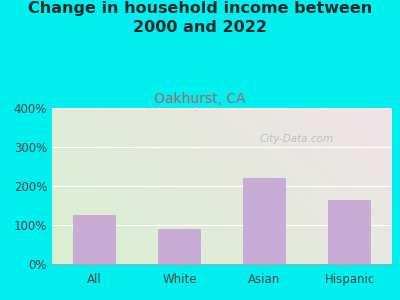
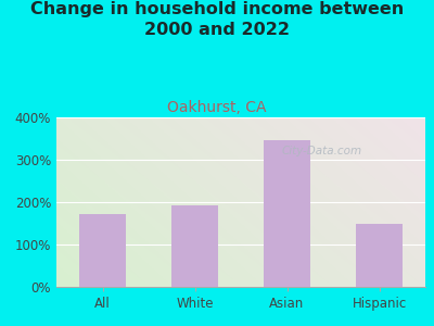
All: 125% -> 172%
White: 90% -> 193%
Asian: 220% -> 347%
Hispanic: 165% -> 148%
